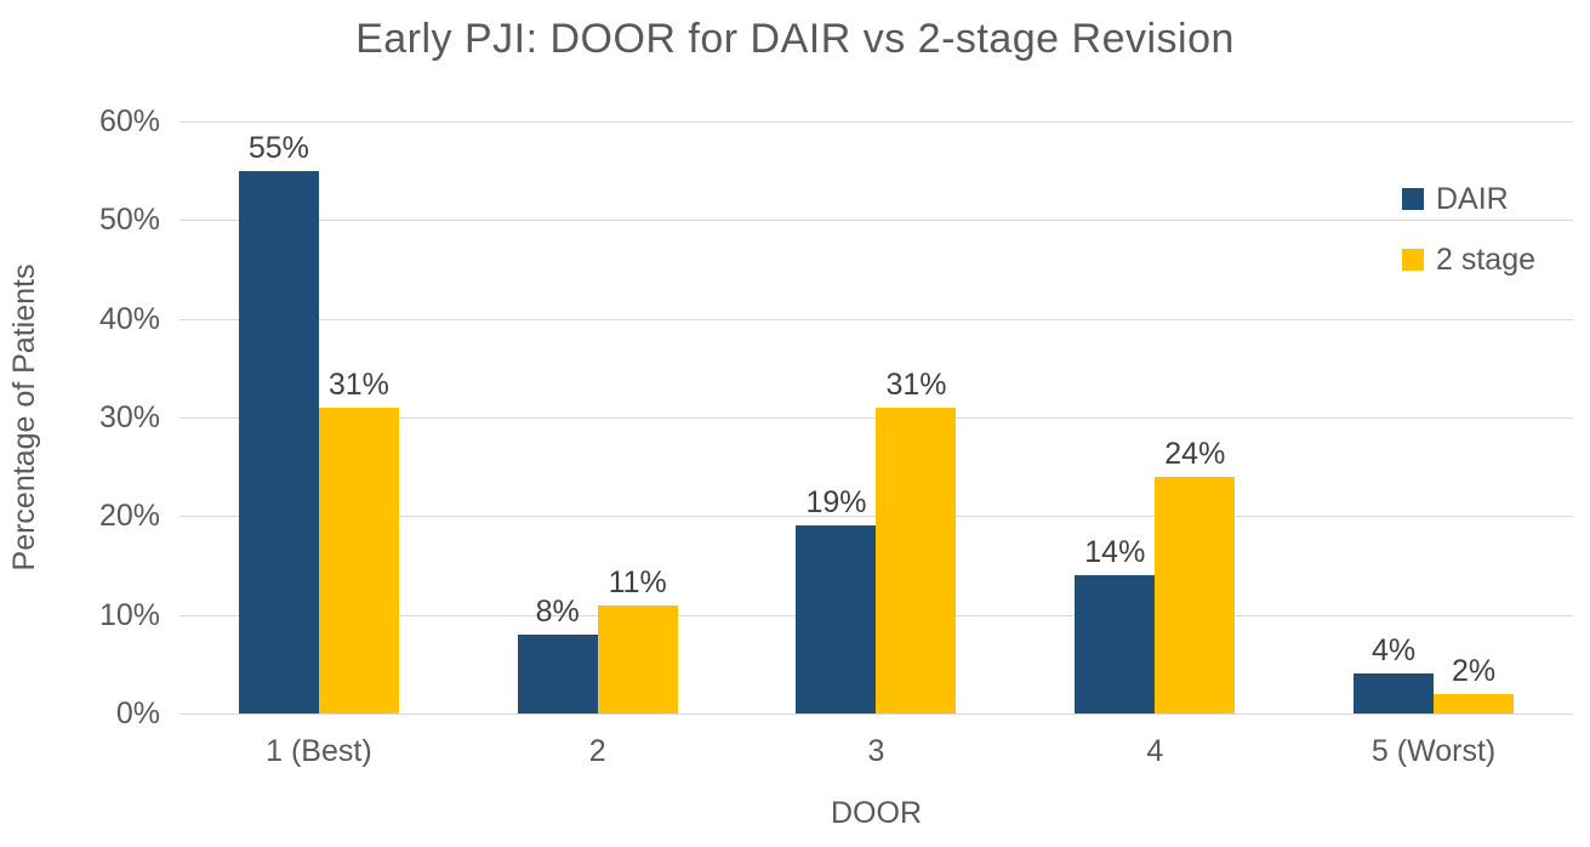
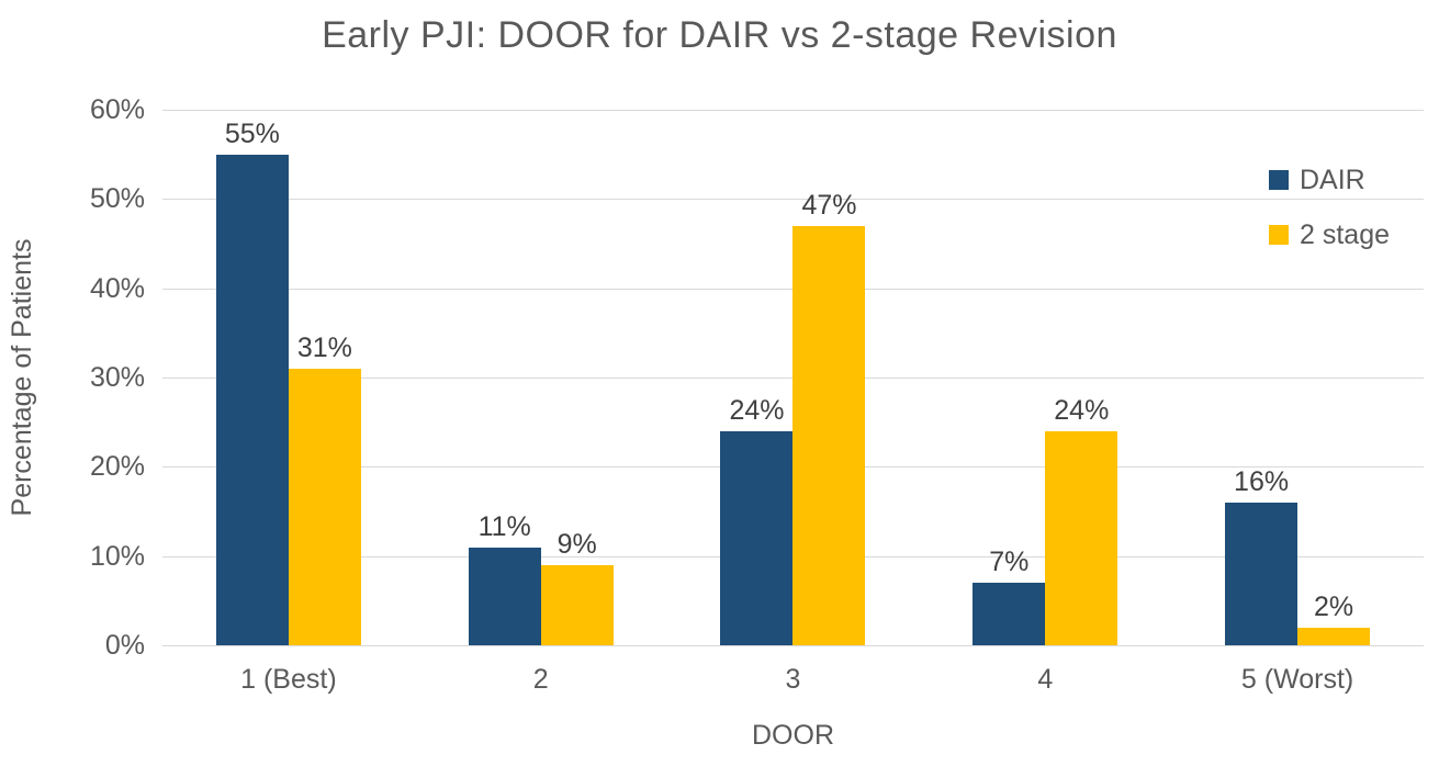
DAIR/2: 8% -> 11%
2 stage/2: 11% -> 9%
DAIR/3: 19% -> 24%
2 stage/3: 31% -> 47%
DAIR/4: 14% -> 7%
DAIR/5 (Worst): 4% -> 16%
